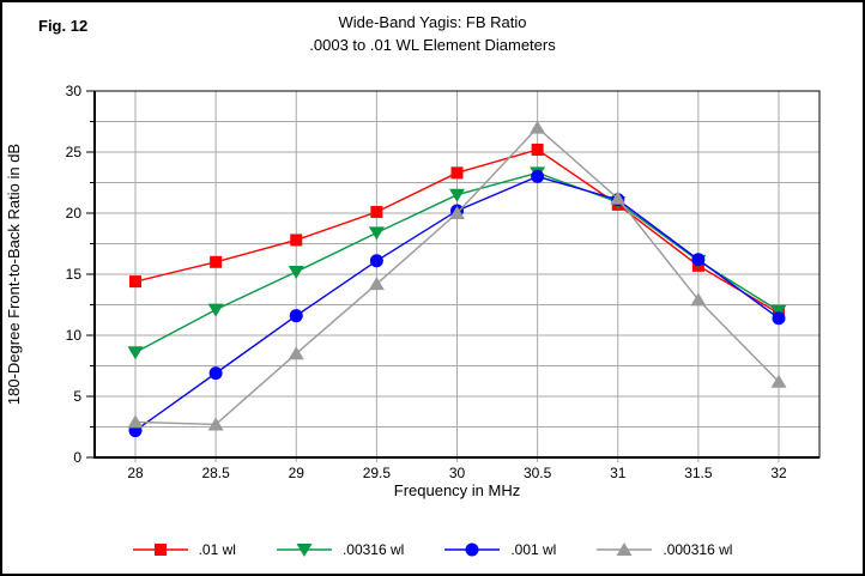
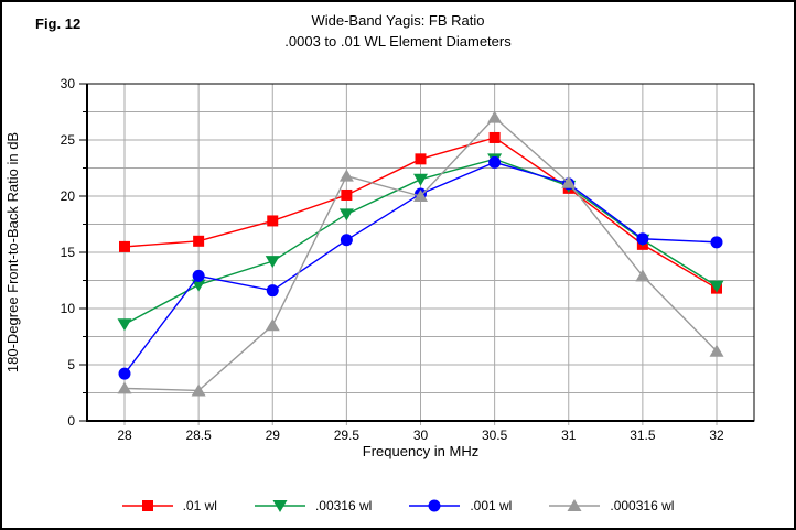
.01 wl/28: 14.4 -> 15.5
.001 wl/28: 2.2 -> 4.2
.001 wl/28.5: 6.9 -> 12.9
.00316 wl/29: 15.2 -> 14.2
.000316 wl/29.5: 14.2 -> 21.8
.001 wl/32: 11.4 -> 15.9
